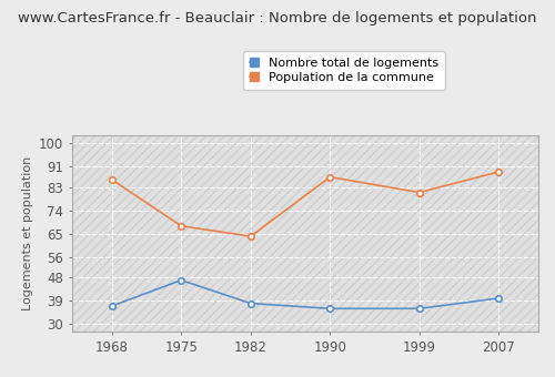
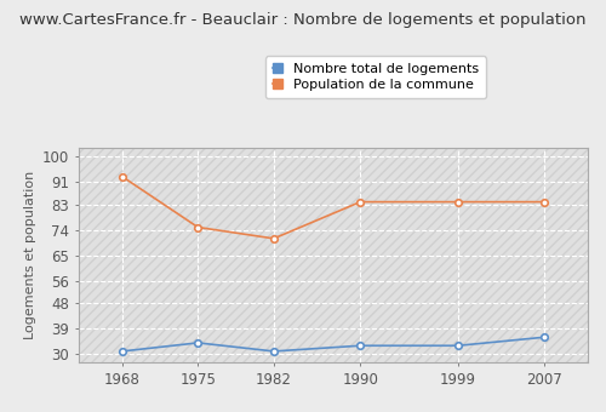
Nombre total de logements/1968: 37 -> 31
Population de la commune/1968: 86 -> 93
Nombre total de logements/1975: 47 -> 34
Population de la commune/1975: 68 -> 75
Nombre total de logements/1982: 38 -> 31
Population de la commune/1982: 64 -> 71
Nombre total de logements/1990: 36 -> 33
Population de la commune/1990: 87 -> 84
Nombre total de logements/1999: 36 -> 33
Population de la commune/1999: 81 -> 84
Nombre total de logements/2007: 40 -> 36
Population de la commune/2007: 89 -> 84
